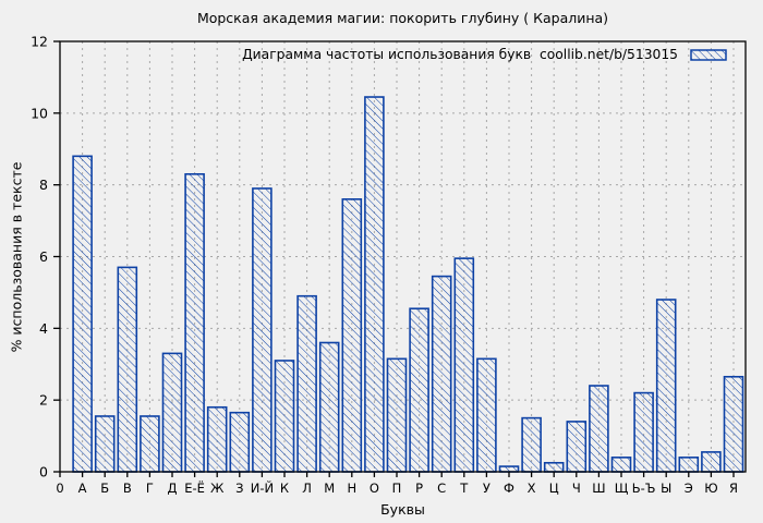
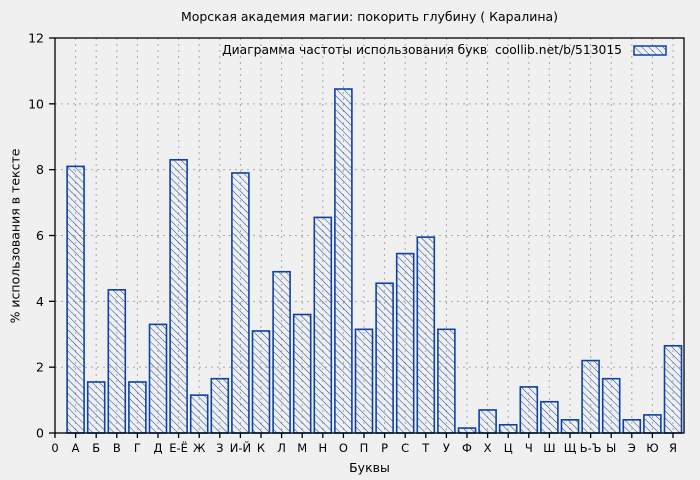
А: 8.8 -> 8.1
В: 5.7 -> 4.3
Ж: 1.8 -> 1.1
Н: 7.6 -> 6.5
Х: 1.5 -> 0.7
Ш: 2.4 -> 0.9
Ы: 4.8 -> 1.6
